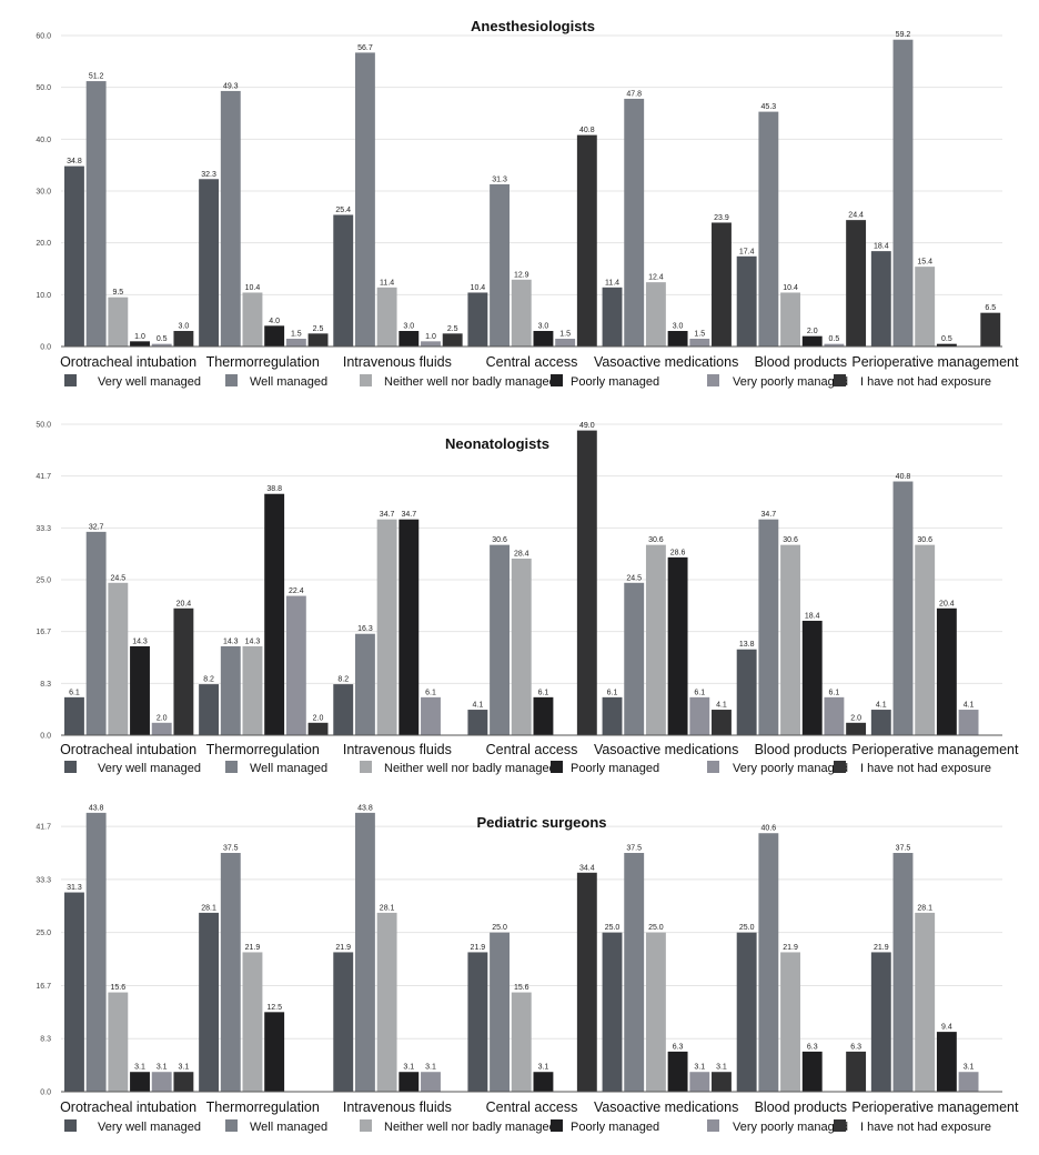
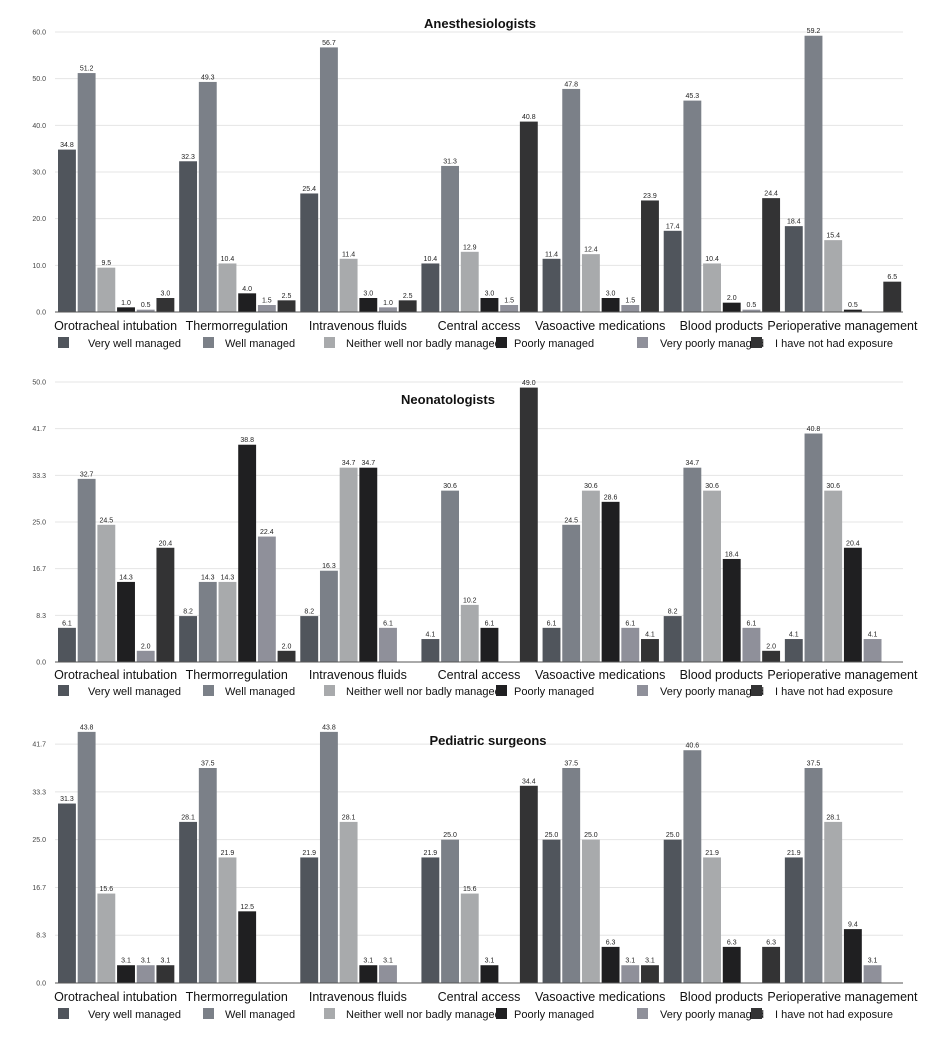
Neonatologists/Neither well nor badly managed/Central access: 28.4 -> 10.2
Neonatologists/Very well managed/Blood products: 13.8 -> 8.2
